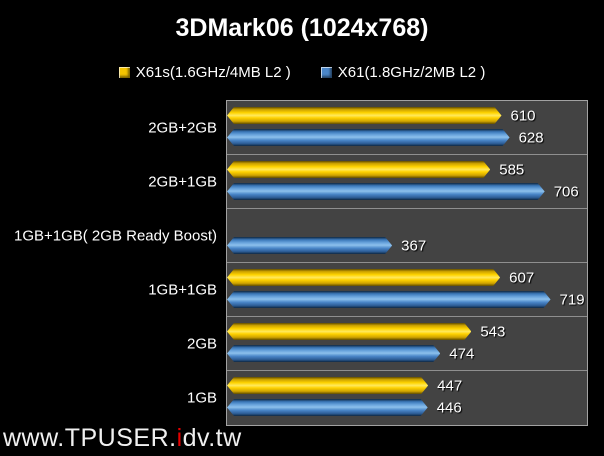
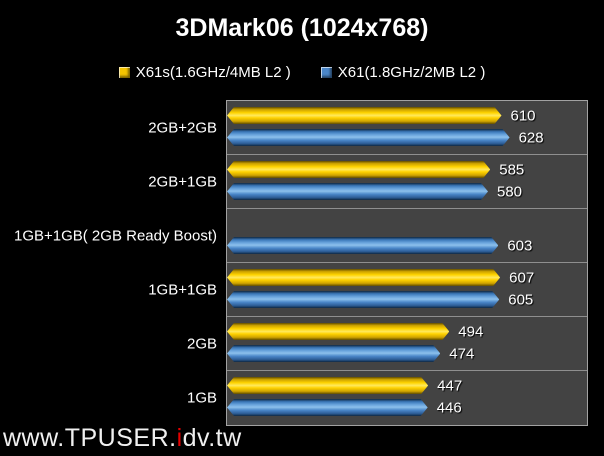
X61(1.8GHz/2MB L2 )/2GB+1GB: 706 -> 580
X61(1.8GHz/2MB L2 )/1GB+1GB( 2GB Ready Boost): 367 -> 603
X61(1.8GHz/2MB L2 )/1GB+1GB: 719 -> 605
X61s(1.6GHz/4MB L2 )/2GB: 543 -> 494
